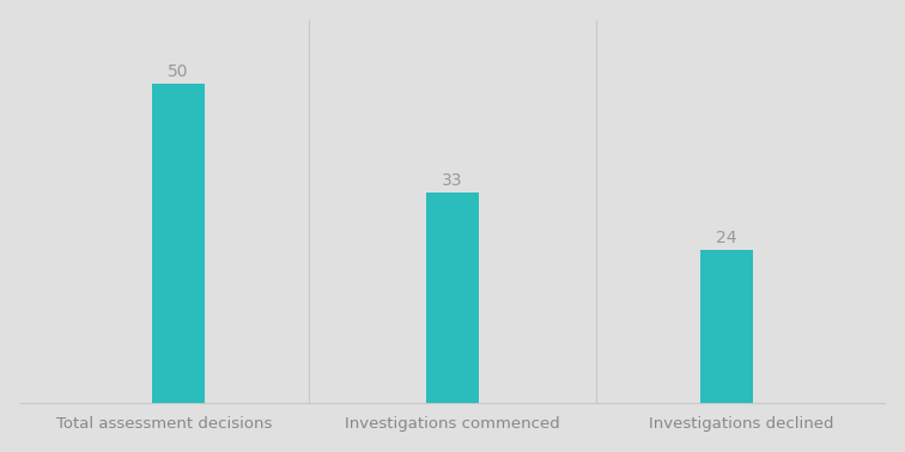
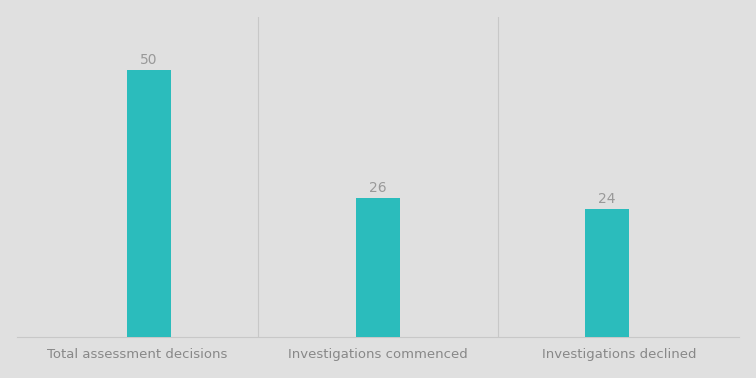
Investigations commenced: 33 -> 26
